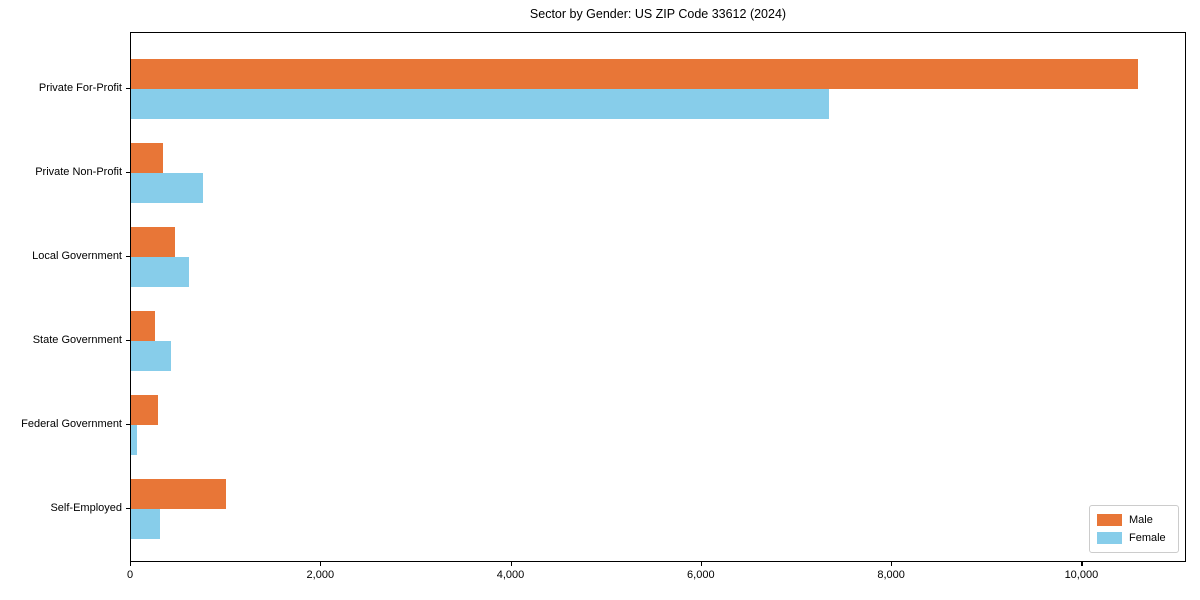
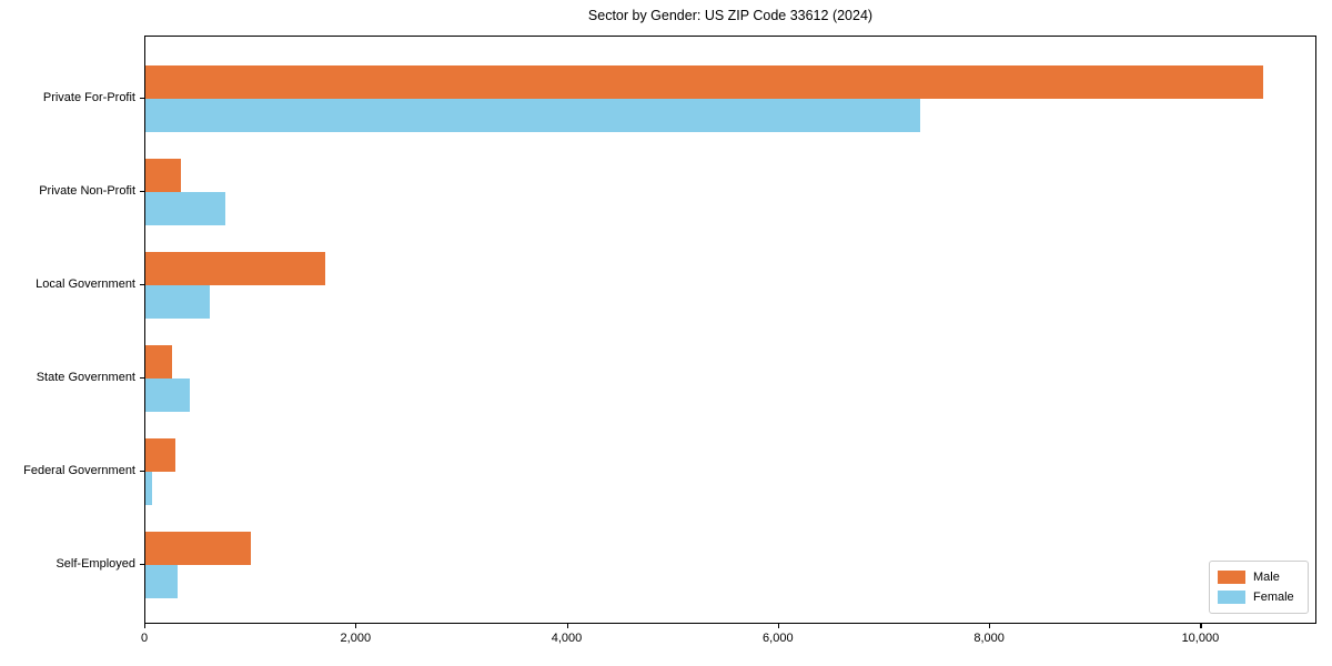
Male/Local Government: 500 -> 1700
